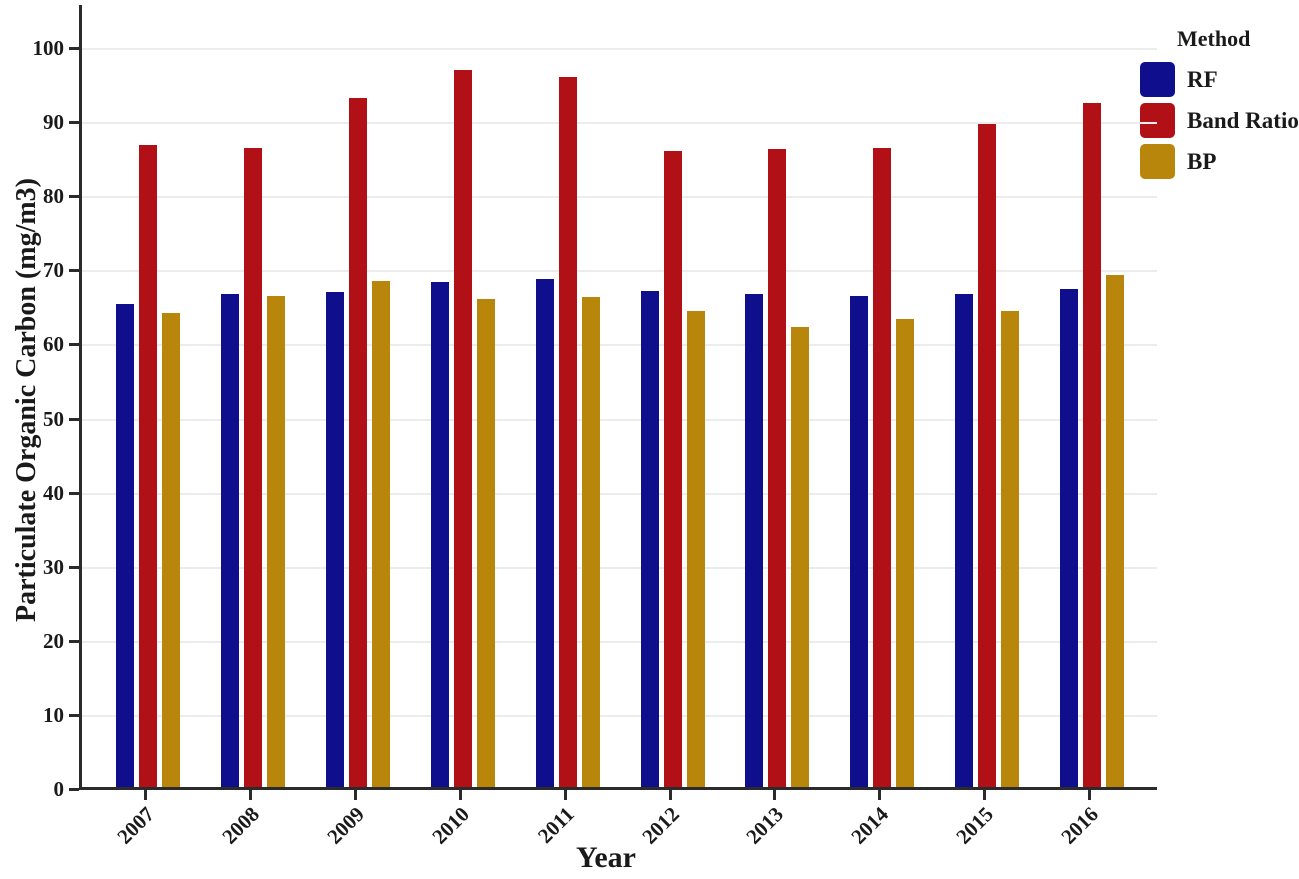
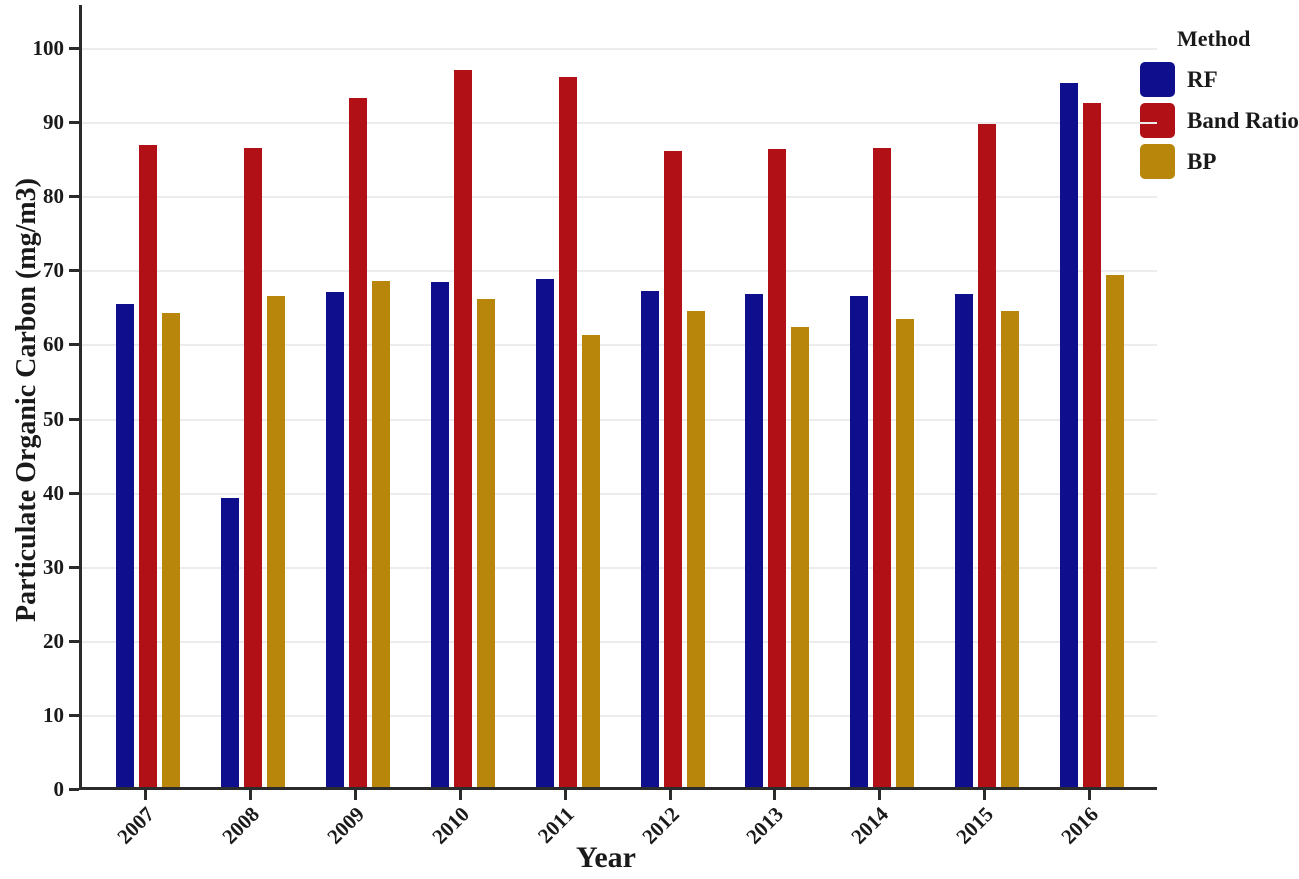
RF/2008: 66 -> 39
BP/2011: 66 -> 61
RF/2016: 67 -> 95
